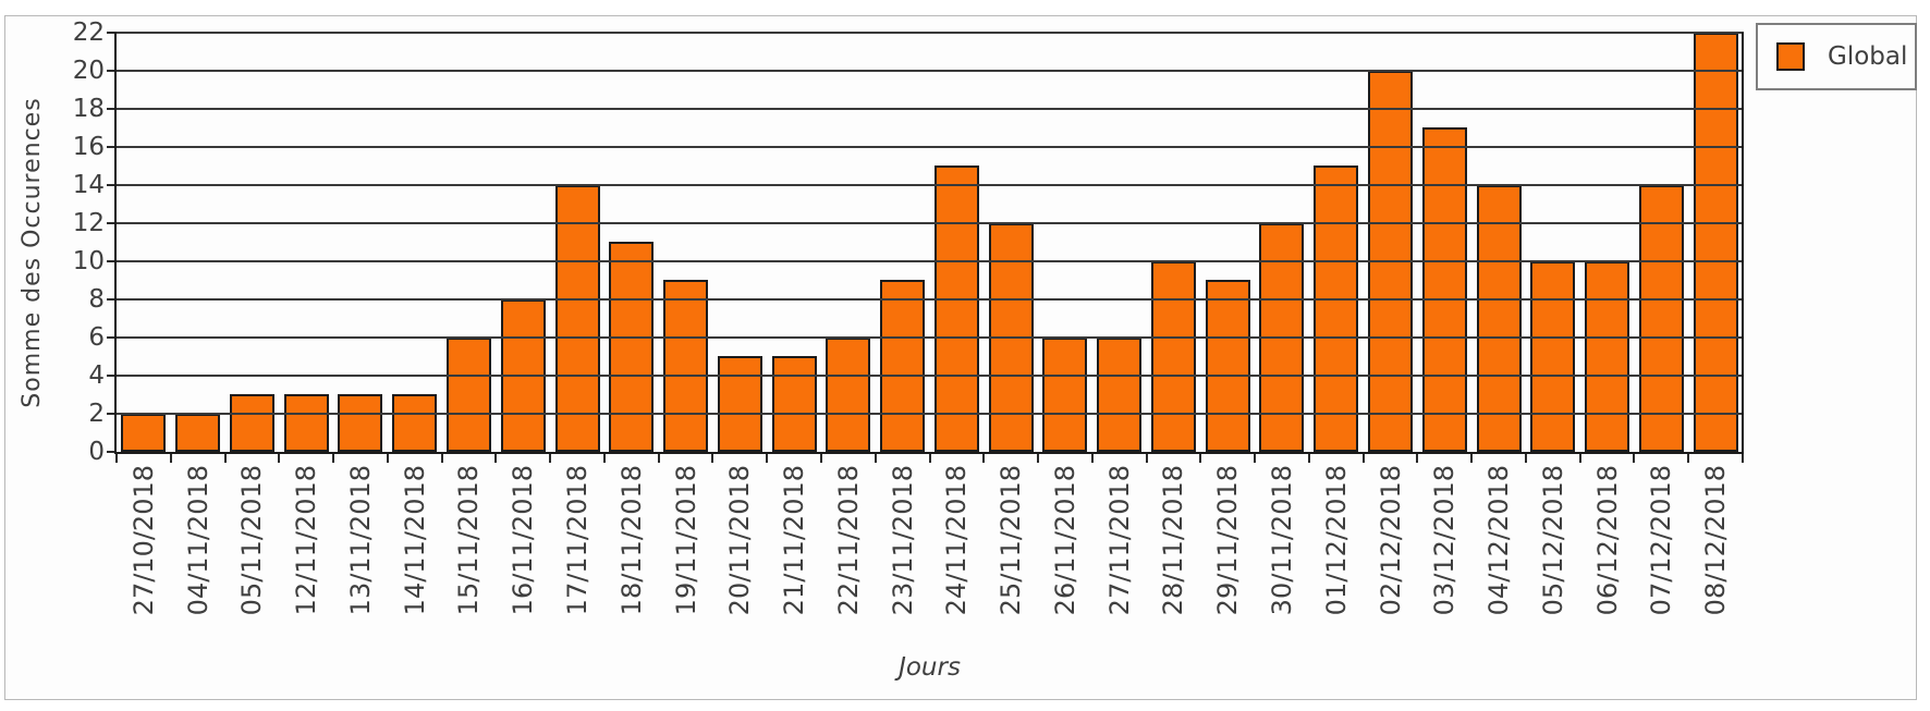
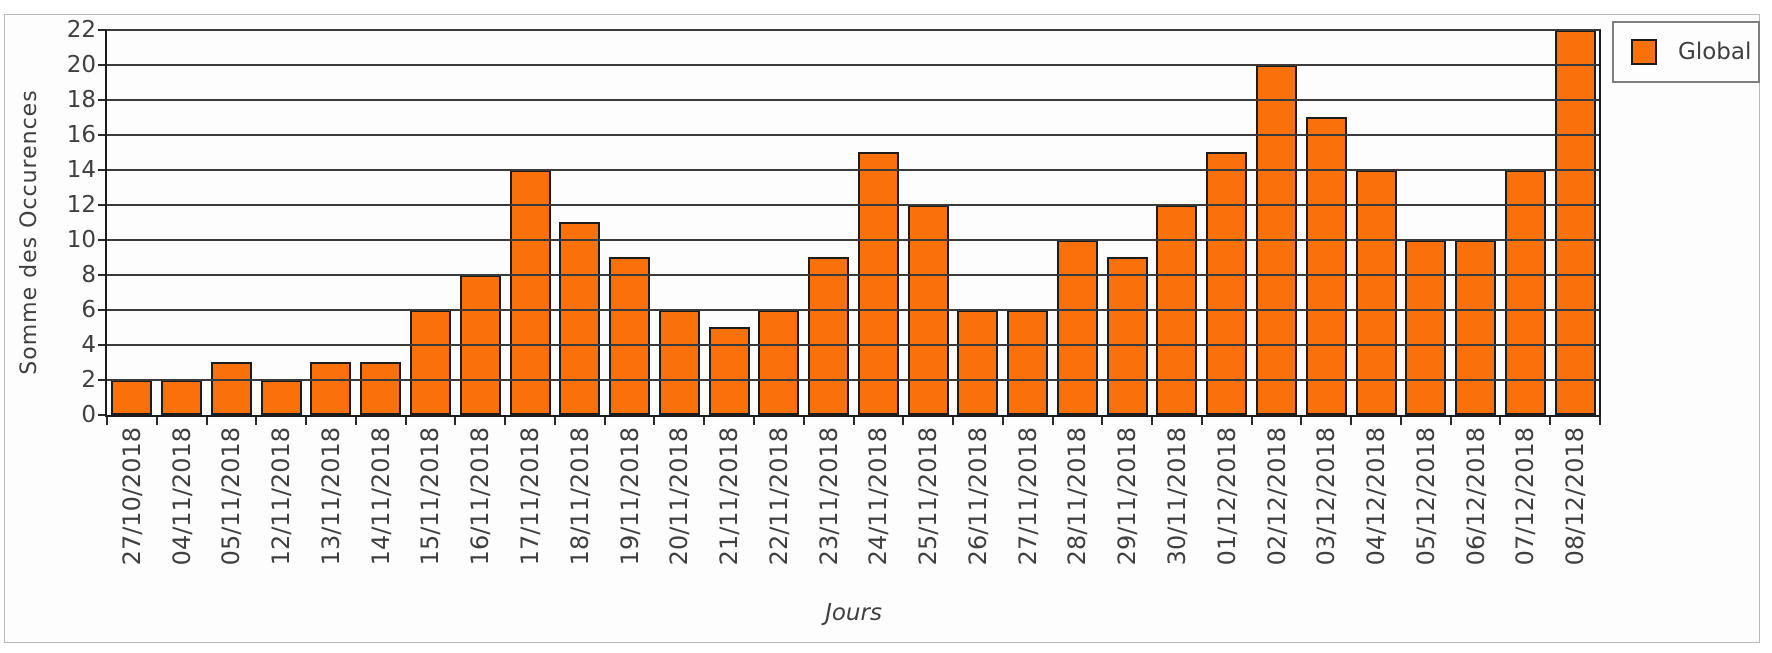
12/11/2018: 3 -> 2
20/11/2018: 5 -> 6
